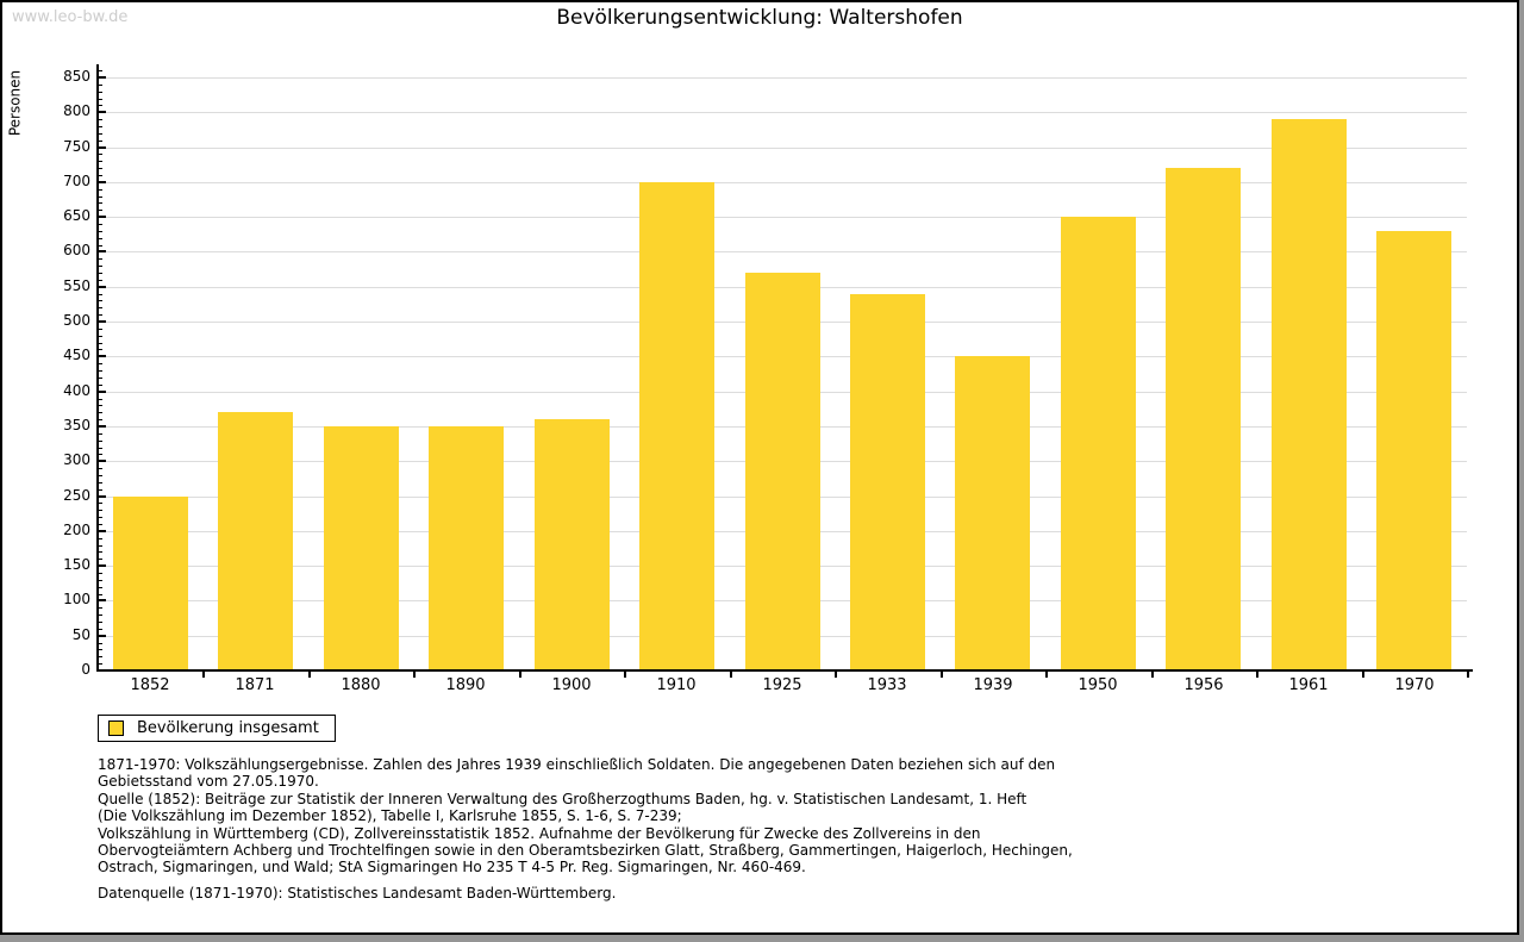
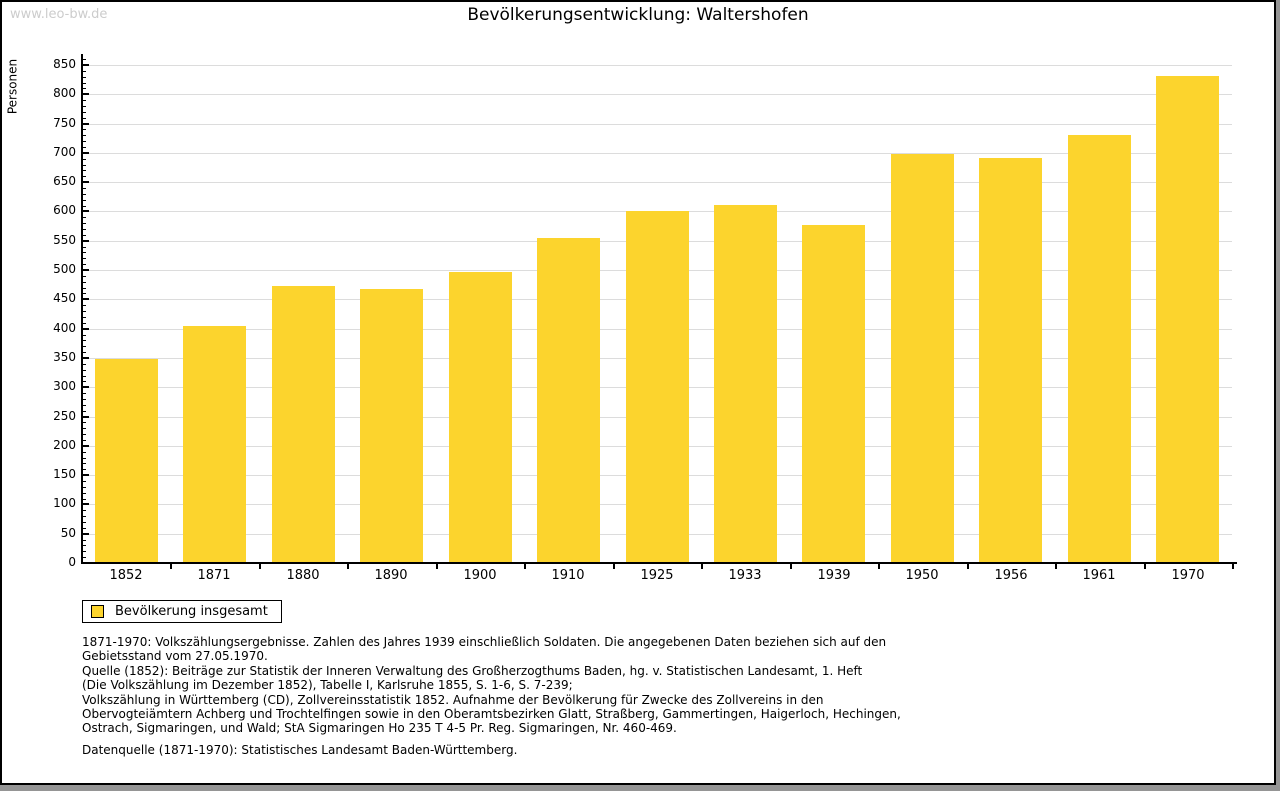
1852: 250 -> 350
1871: 370 -> 400
1880: 350 -> 470
1890: 350 -> 470
1900: 360 -> 500
1910: 700 -> 560
1925: 570 -> 600
1933: 540 -> 610
1939: 450 -> 580
1950: 650 -> 700
1956: 720 -> 690
1961: 790 -> 730
1970: 630 -> 830
